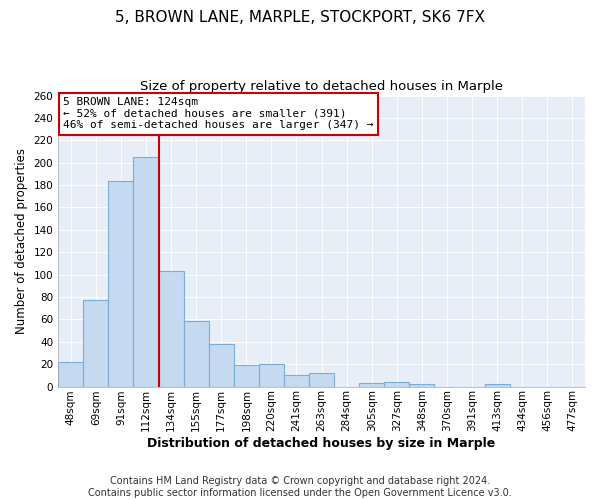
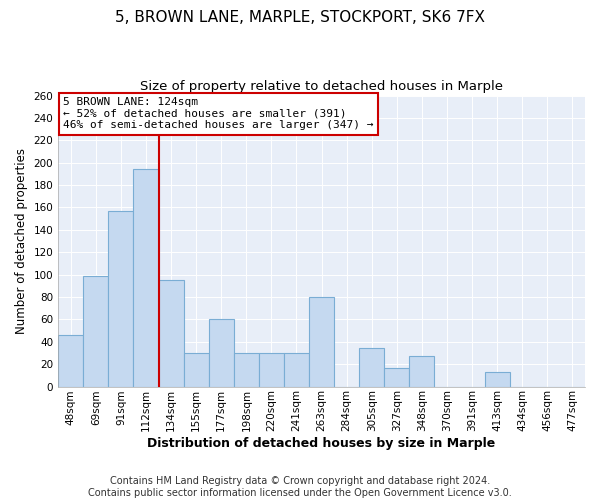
48sqm: 22 -> 46
69sqm: 77 -> 99
91sqm: 184 -> 157
112sqm: 205 -> 194
134sqm: 103 -> 95
155sqm: 59 -> 30
177sqm: 38 -> 60
198sqm: 19 -> 30
220sqm: 20 -> 30
241sqm: 10 -> 30
263sqm: 12 -> 80
305sqm: 3 -> 34
327sqm: 4 -> 17
348sqm: 2 -> 27
413sqm: 2 -> 13
